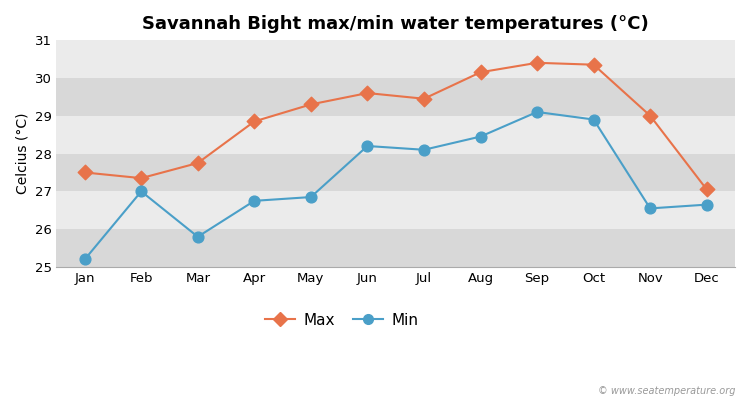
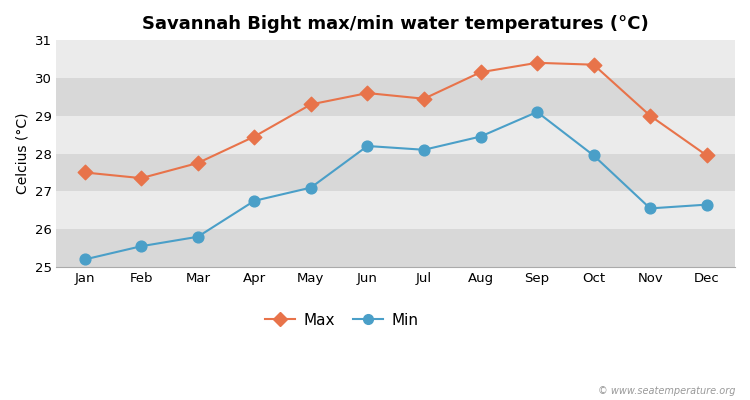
Min/Feb: 27.00 -> 25.55
Max/Apr: 28.85 -> 28.45
Min/May: 26.85 -> 27.10
Min/Oct: 28.90 -> 27.95
Max/Dec: 27.05 -> 27.95
